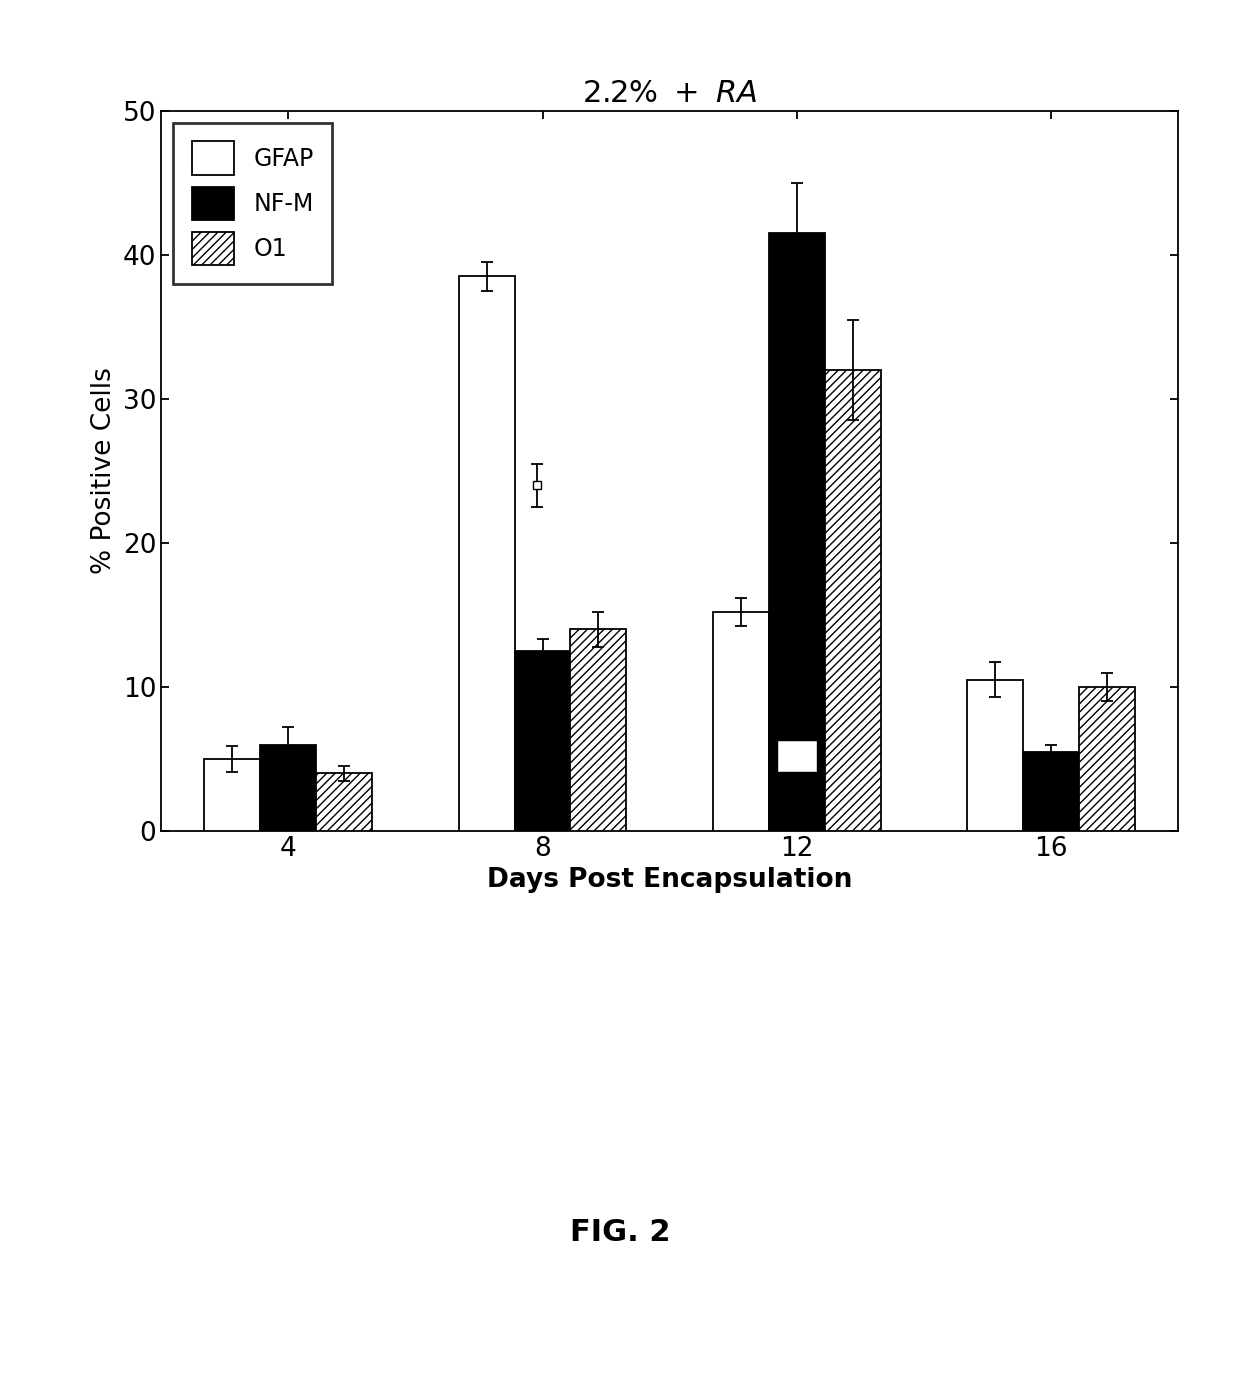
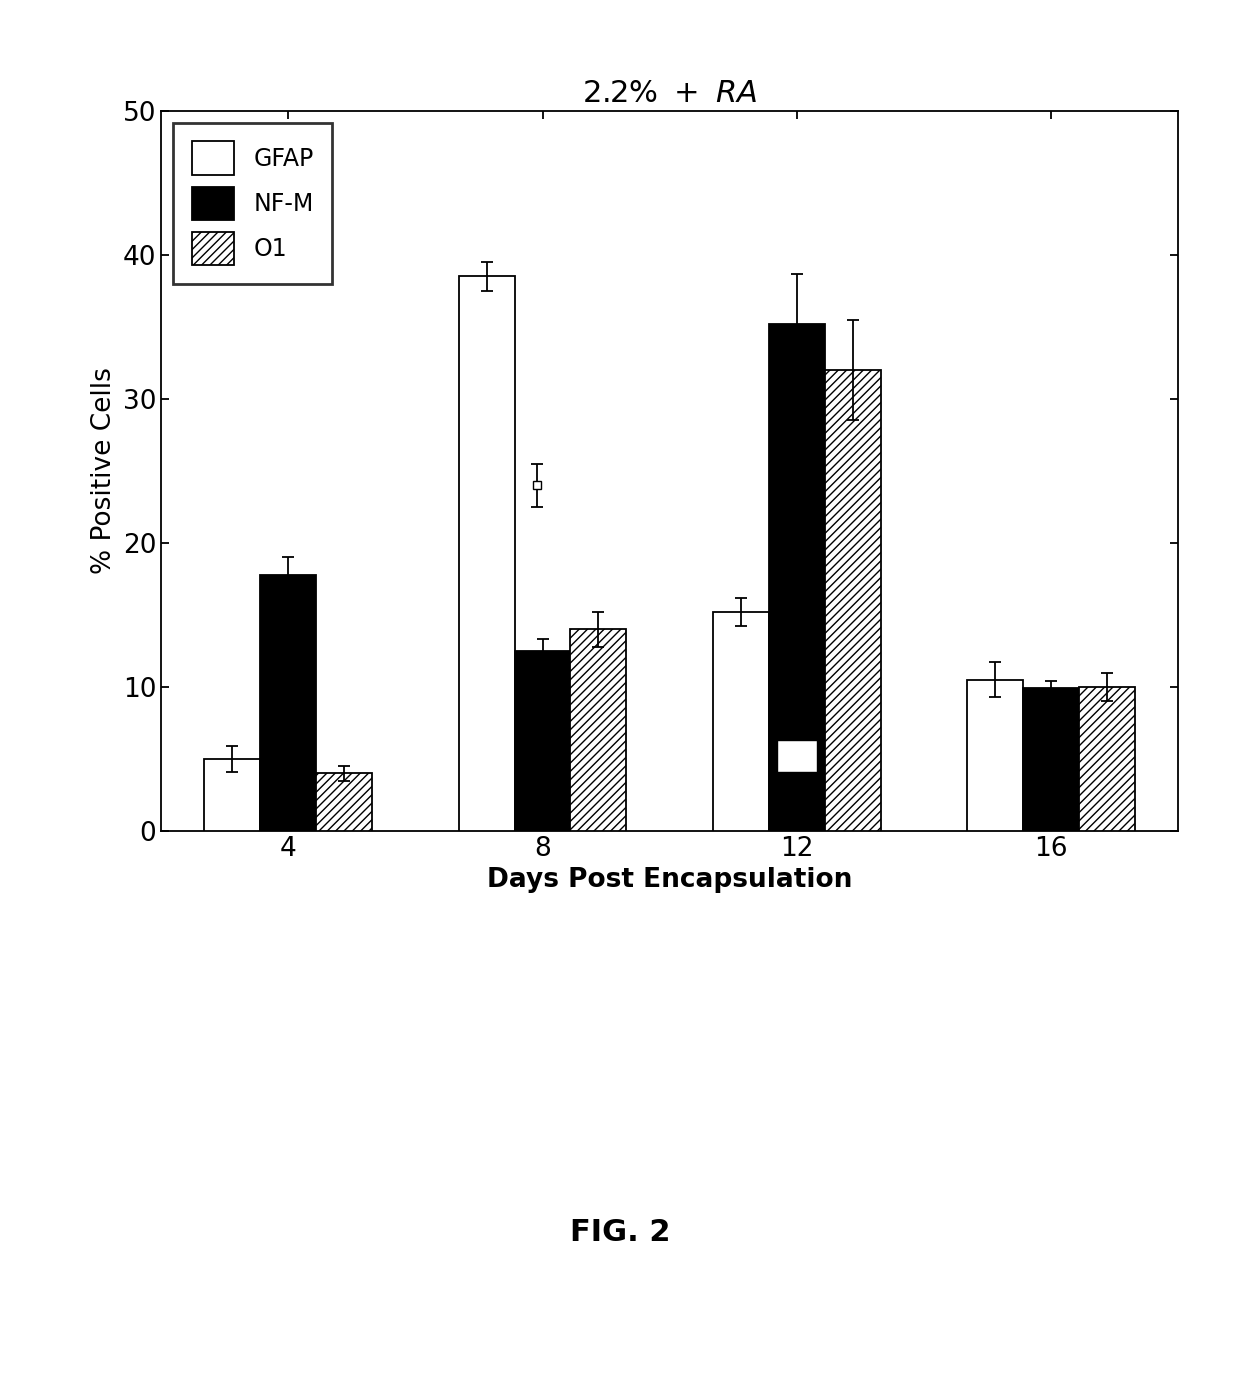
NF-M/4: 6.0 -> 17.8
NF-M/12: 41.5 -> 35.2
NF-M/16: 5.5 -> 9.9
